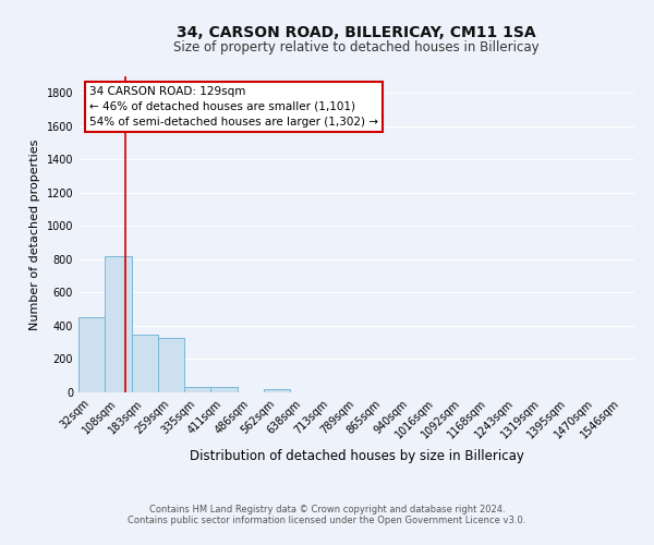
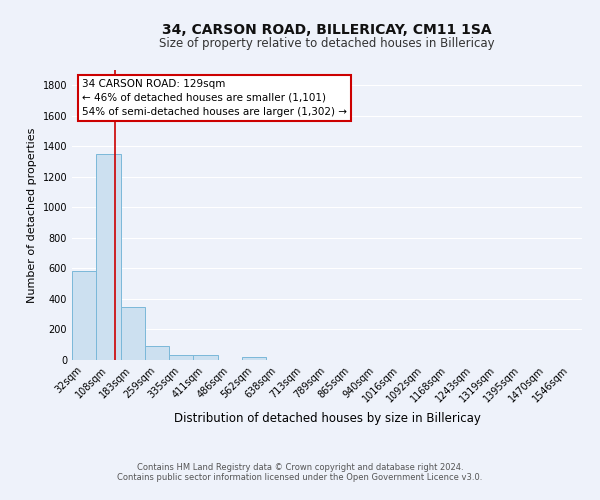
32sqm: 450 -> 580
108sqm: 820 -> 1350
259sqm: 330 -> 90
